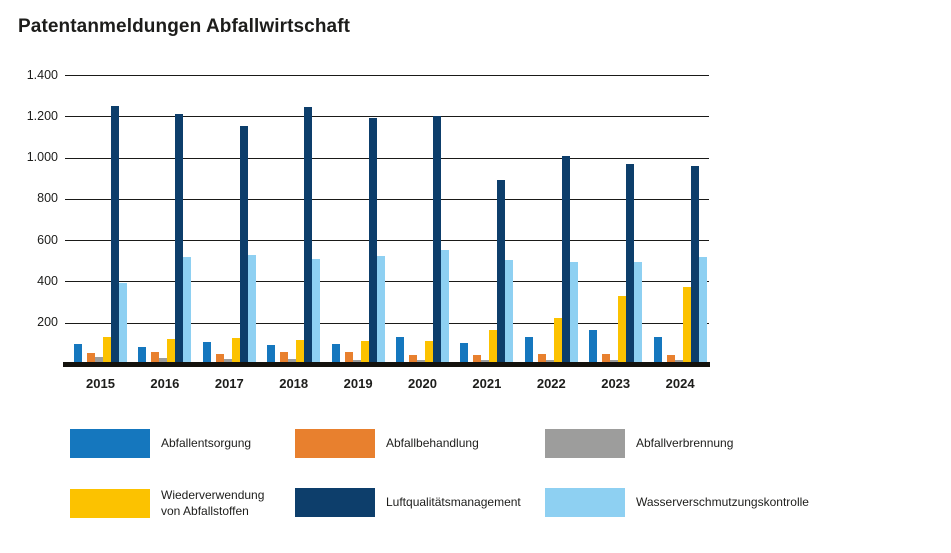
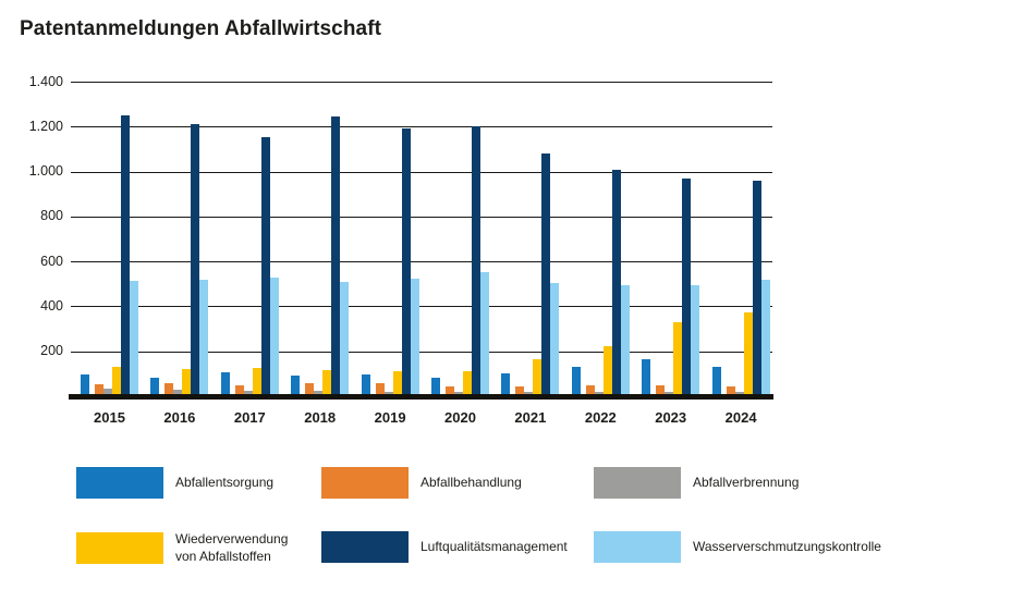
Wasserverschmutzungskontrolle/2015: 390 -> 520
Abfallentsorgung/2020: 130 -> 80
Luftqualitätsmanagement/2021: 890 -> 1080
